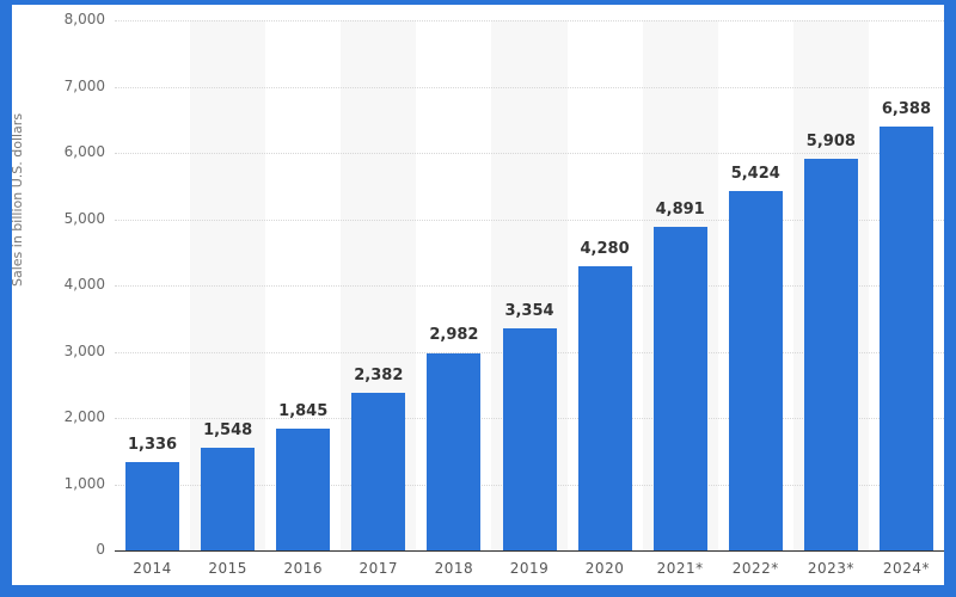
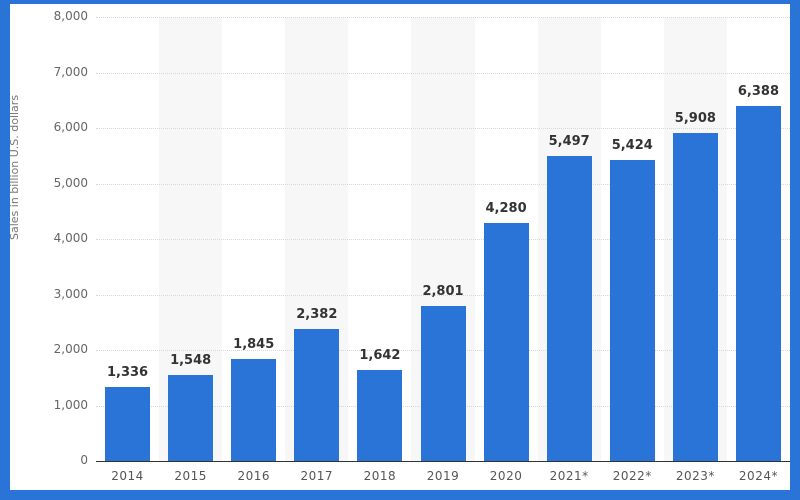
2018: 2,982 -> 1,642
2019: 3,354 -> 2,801
2021*: 4,891 -> 5,497
